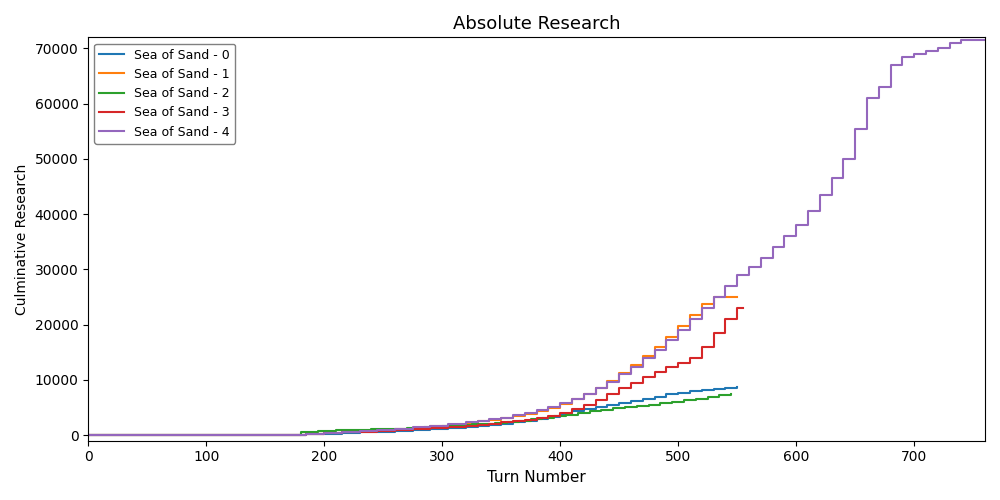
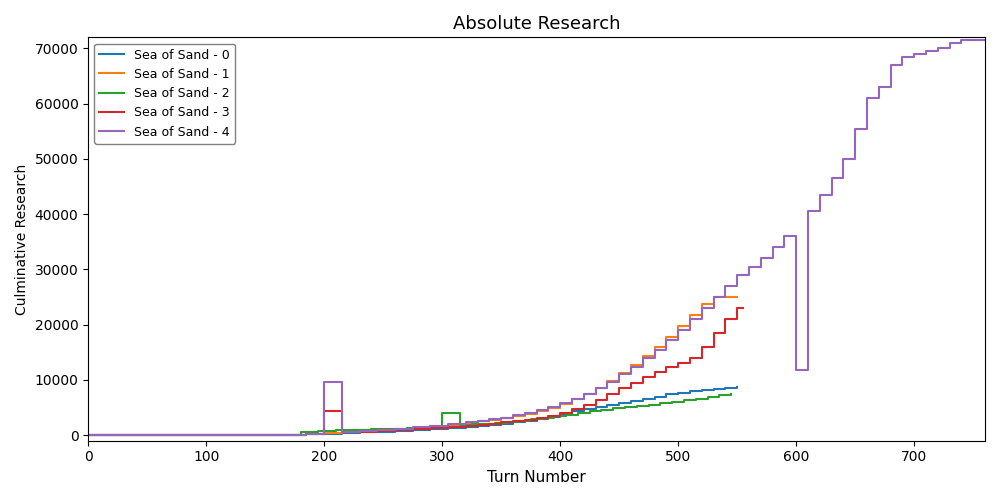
Sea of Sand - 3/200: 400 -> 4400
Sea of Sand - 4/200: 400 -> 9600
Sea of Sand - 2/300: 1600 -> 4000
Sea of Sand - 4/600: 38000 -> 11800
